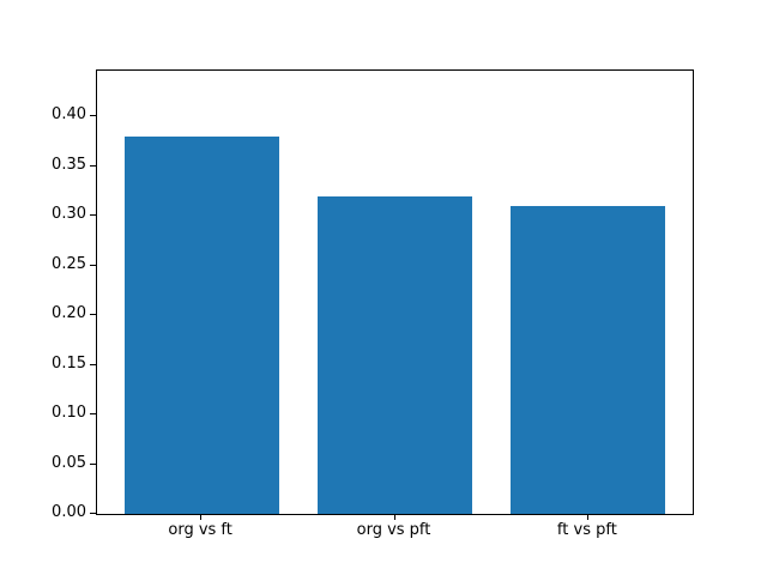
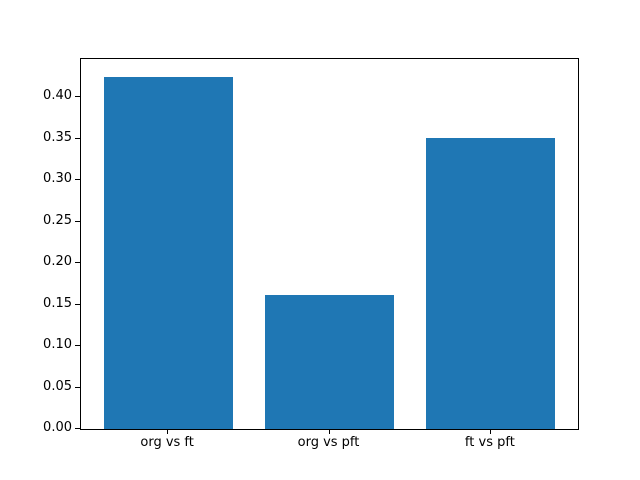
org vs ft: 0.38 -> 0.42
org vs pft: 0.32 -> 0.16
ft vs pft: 0.31 -> 0.35
